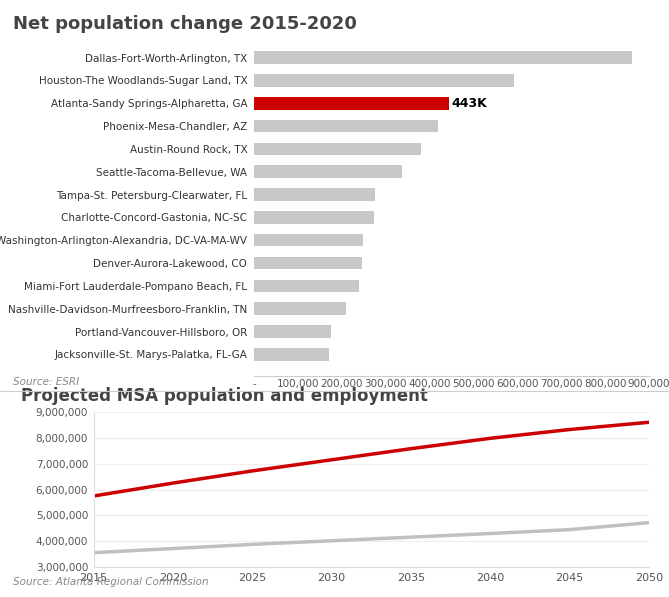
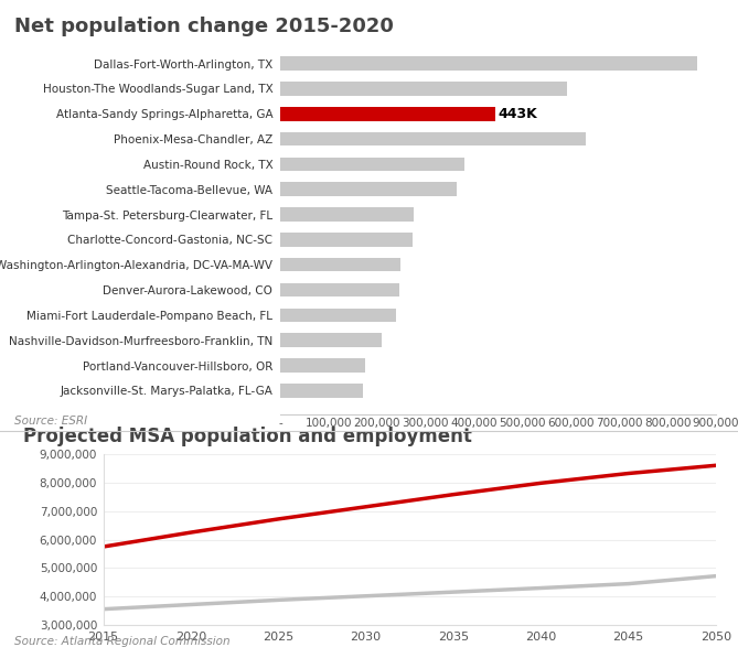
Phoenix-Mesa-Chandler, AZ: 418,000 -> 630,000
Seattle-Tacoma-Bellevue, WA: 336,000 -> 365,000
